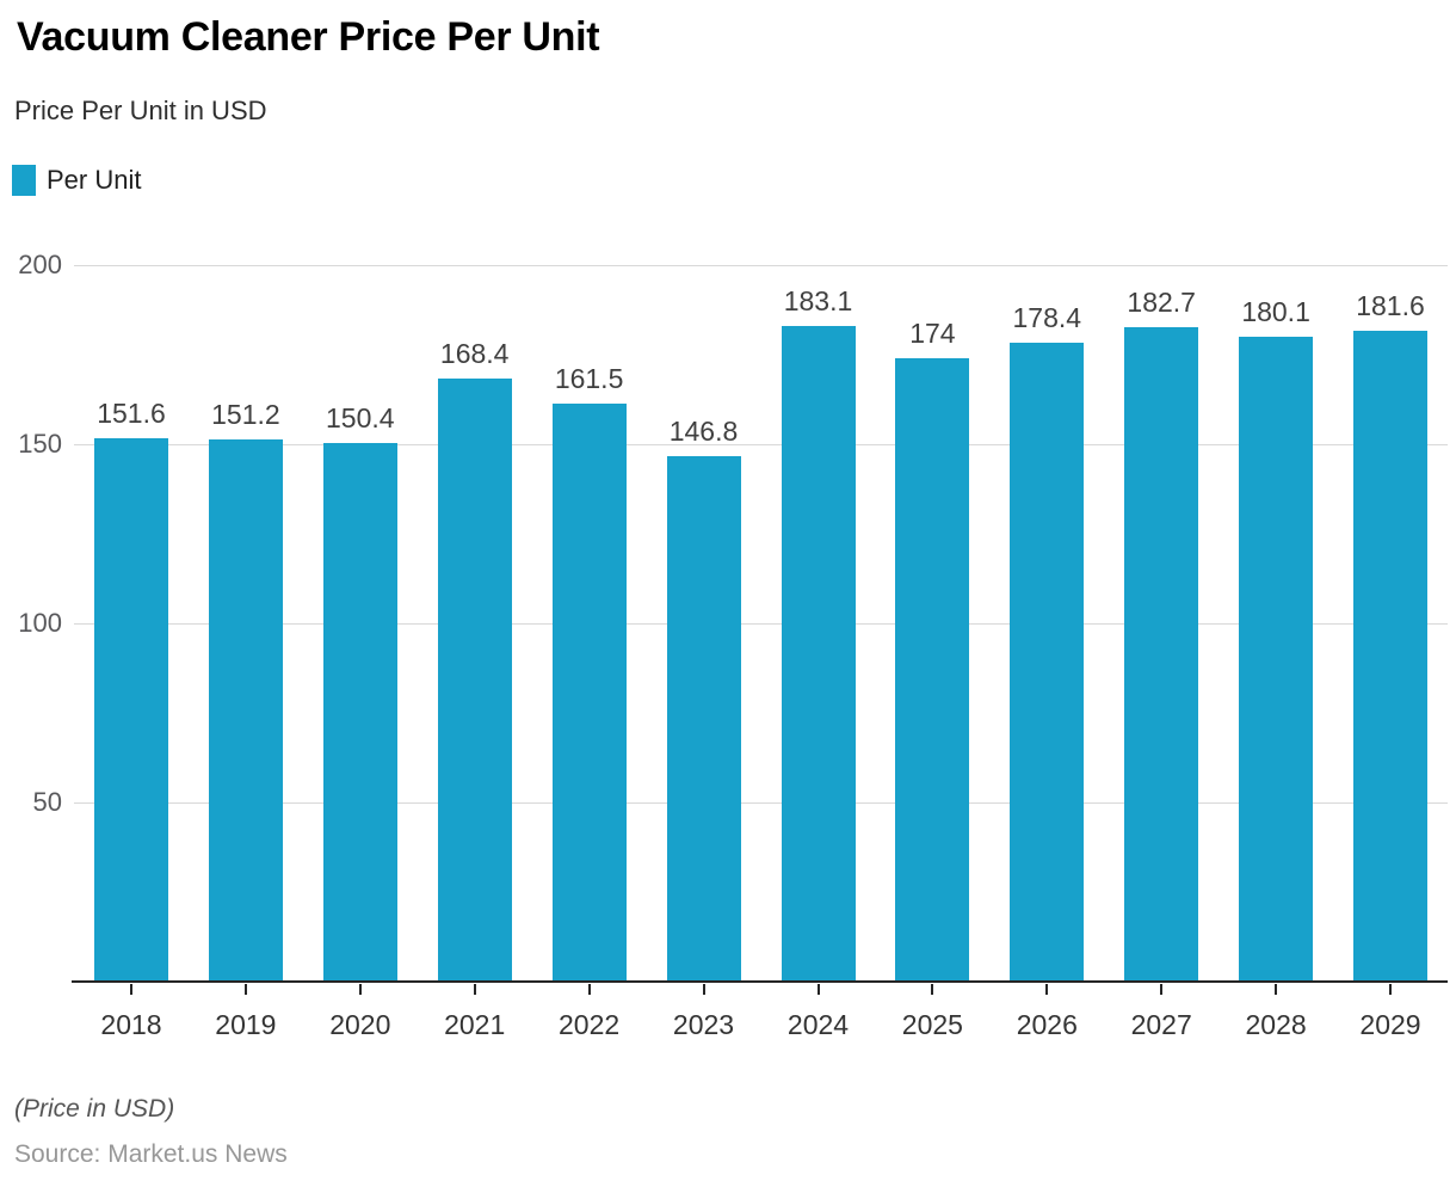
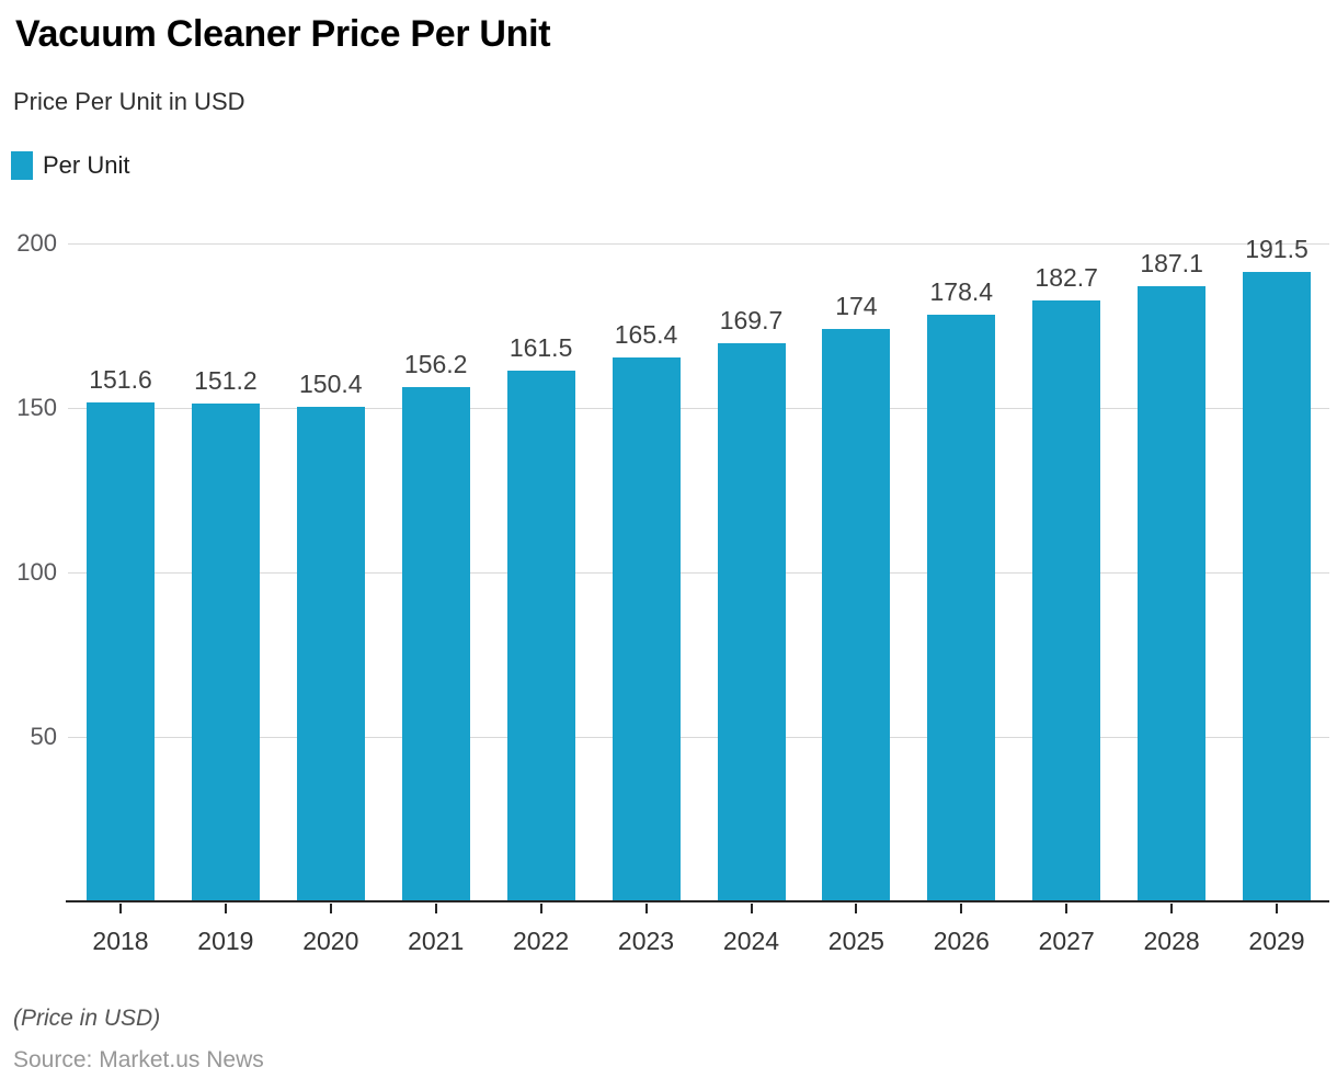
2021: 168.4 -> 156.2
2023: 146.8 -> 165.4
2024: 183.1 -> 169.7
2028: 180.1 -> 187.1
2029: 181.6 -> 191.5
